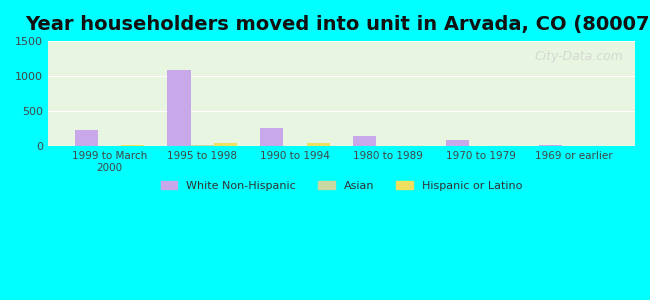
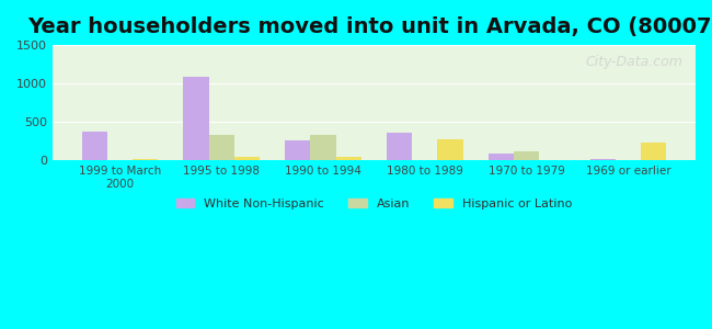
White Non-Hispanic/1999 to March 2000: 230 -> 380
Asian/1995 to 1998: 20 -> 340
Asian/1990 to 1994: 10 -> 340
White Non-Hispanic/1980 to 1989: 160 -> 360
Hispanic or Latino/1980 to 1989: 10 -> 280
Asian/1970 to 1979: 0 -> 120
Hispanic or Latino/1969 or earlier: 10 -> 240
